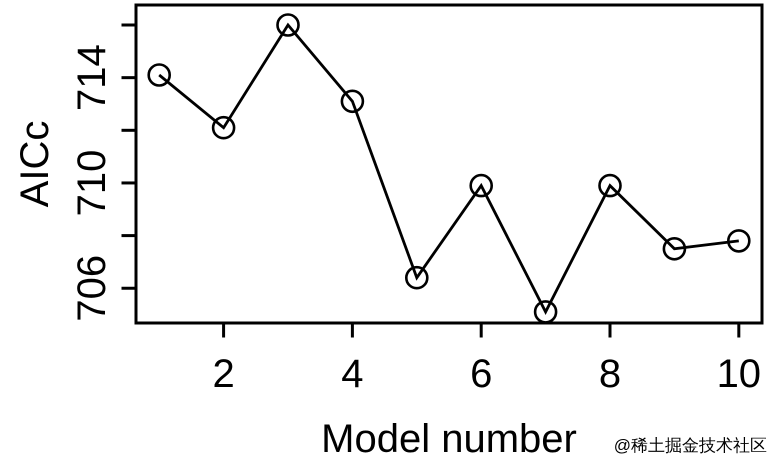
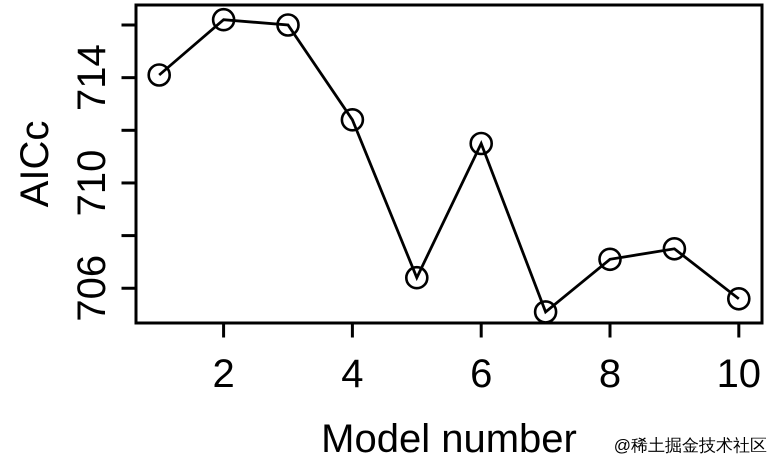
2: 712.1 -> 716.2
4: 713.1 -> 712.4
6: 709.9 -> 711.5
8: 709.9 -> 707.1
10: 707.8 -> 705.6
